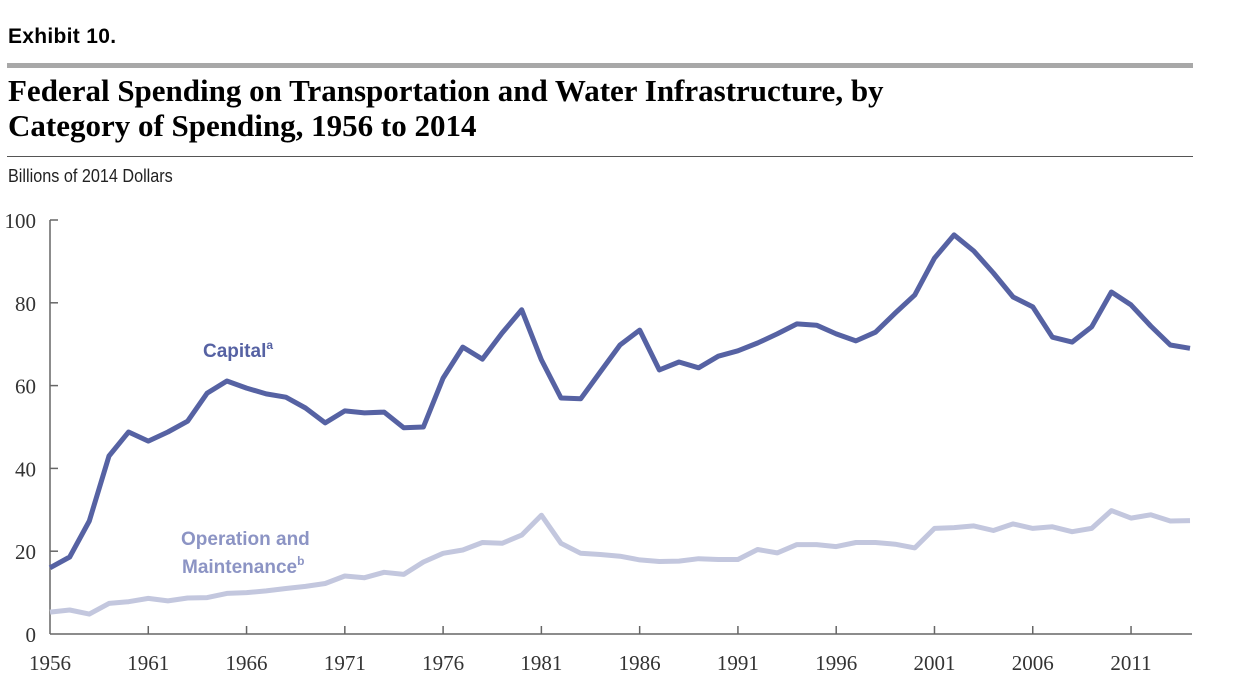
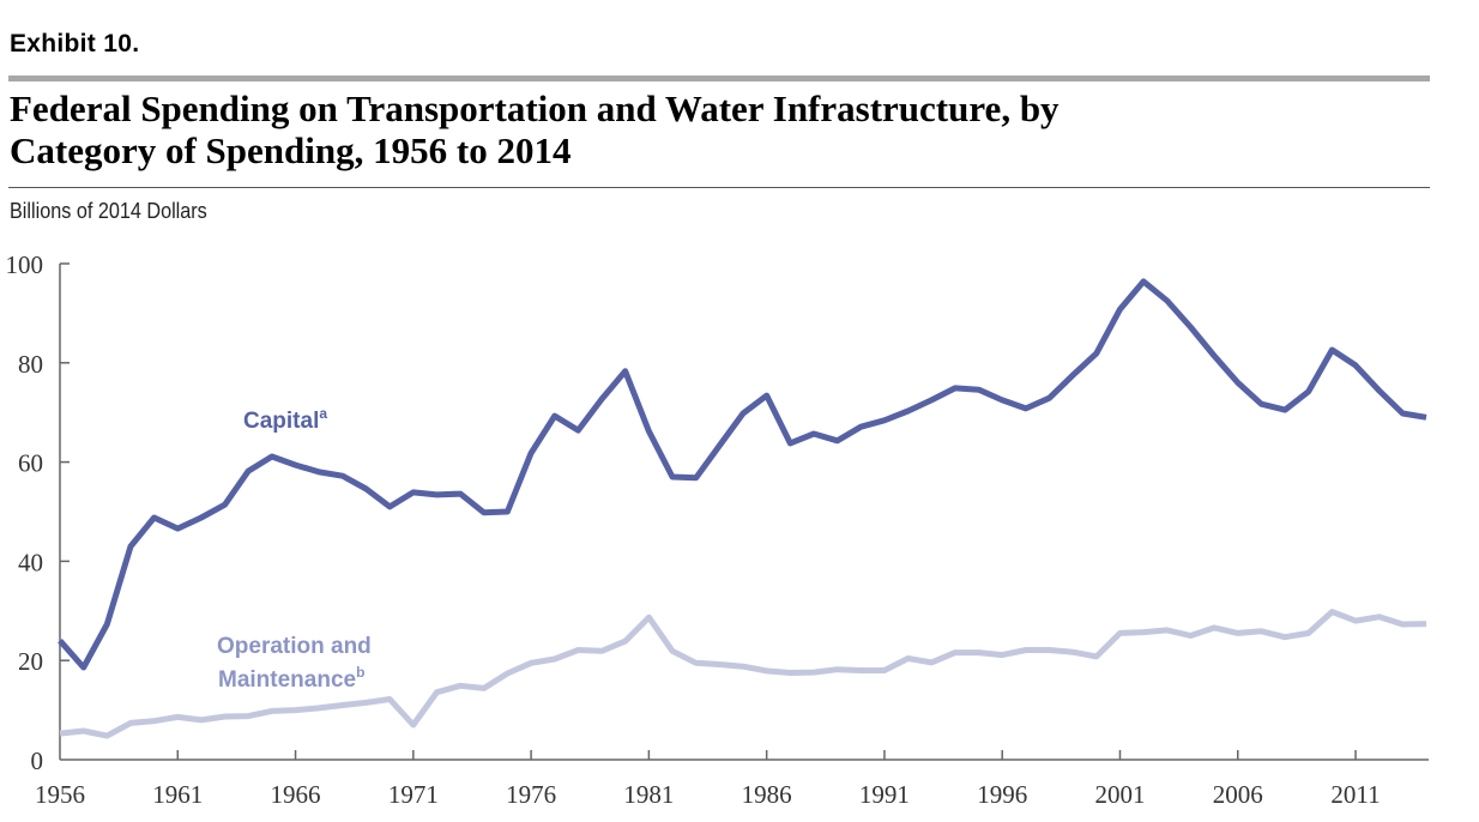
Capital/1956: 16 -> 24
Operation and Maintenance/1971: 14 -> 7
Capital/2006: 79 -> 76
